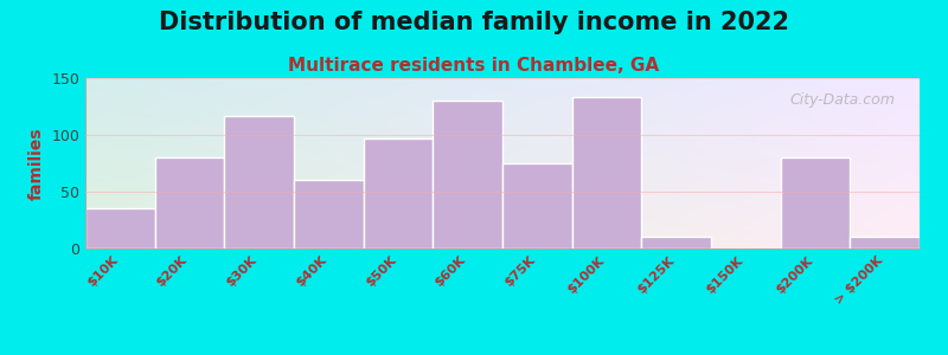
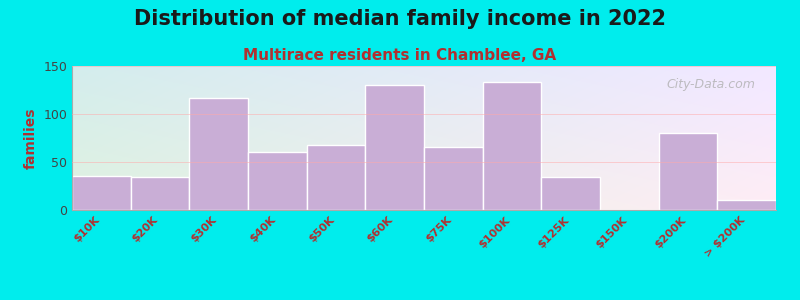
$20K: 80 -> 34
$50K: 97 -> 68
$75K: 75 -> 66
$125K: 10 -> 34
